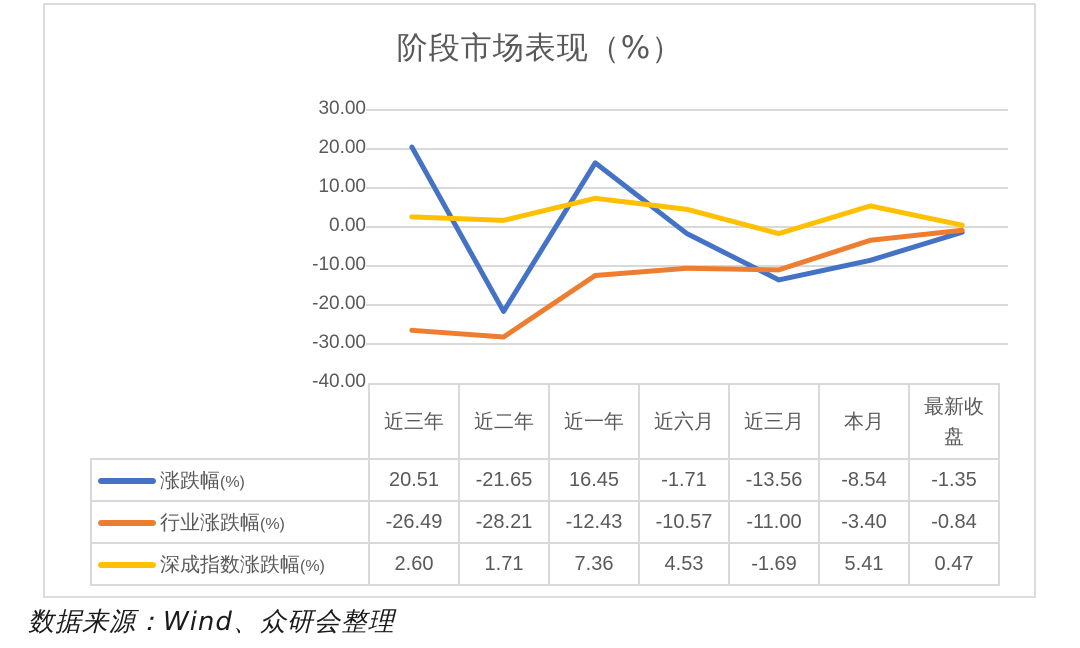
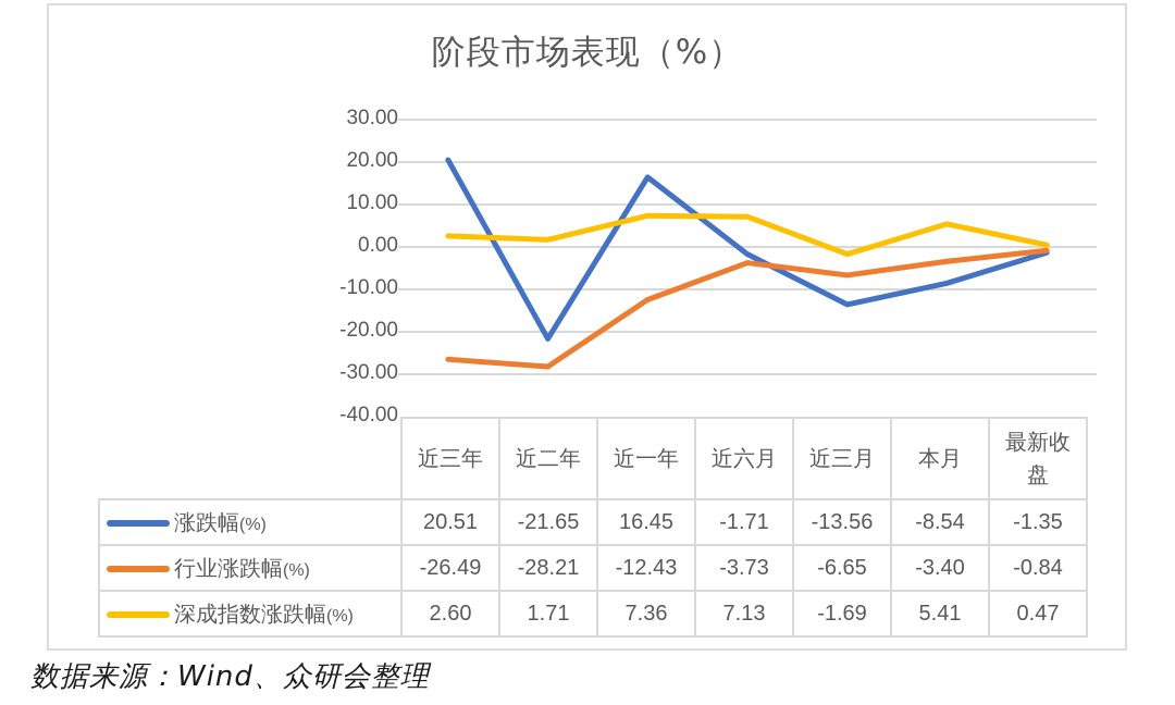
行业涨跌幅(%)/近六月: -10.57 -> -3.73
深成指数涨跌幅(%)/近六月: 4.53 -> 7.13
行业涨跌幅(%)/近三月: -11.00 -> -6.65
